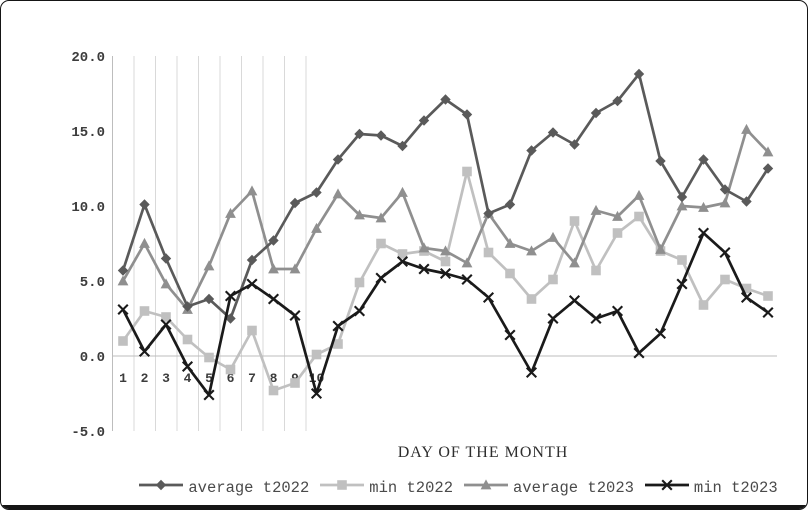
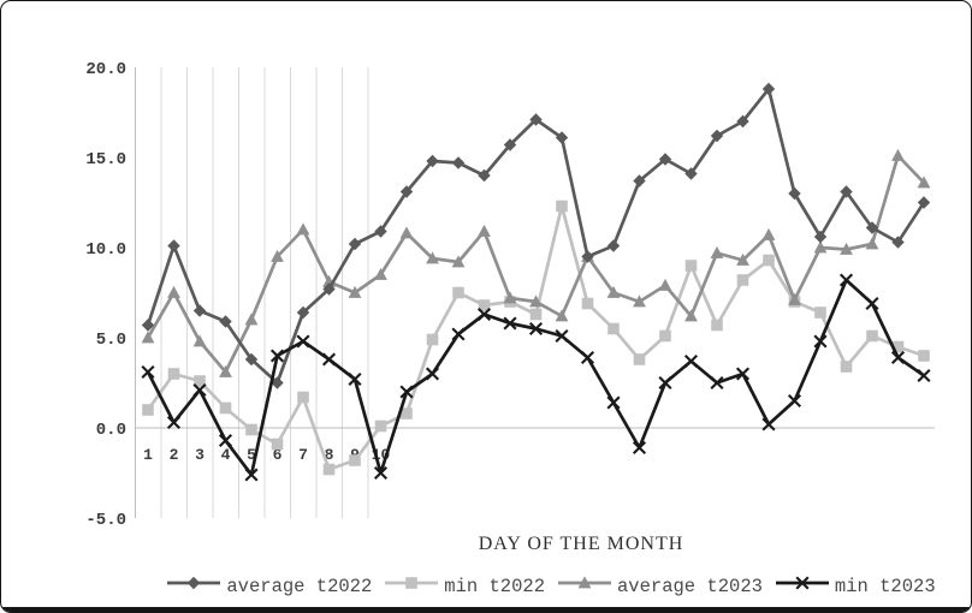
average t2022/4: 3.3 -> 5.9
average t2023/8: 5.8 -> 8.1
average t2023/9: 5.8 -> 7.5
